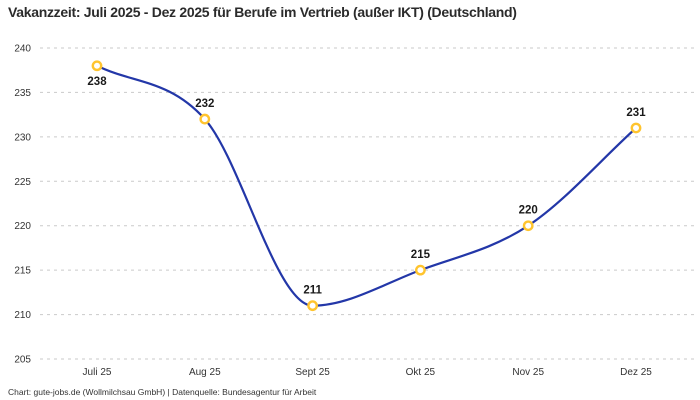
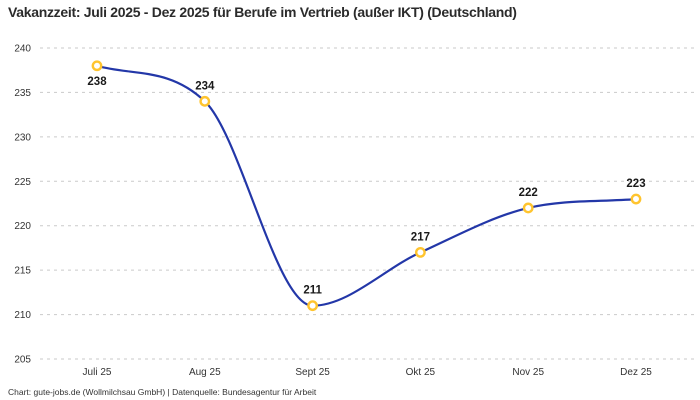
Aug 25: 232 -> 234
Okt 25: 215 -> 217
Nov 25: 220 -> 222
Dez 25: 231 -> 223
